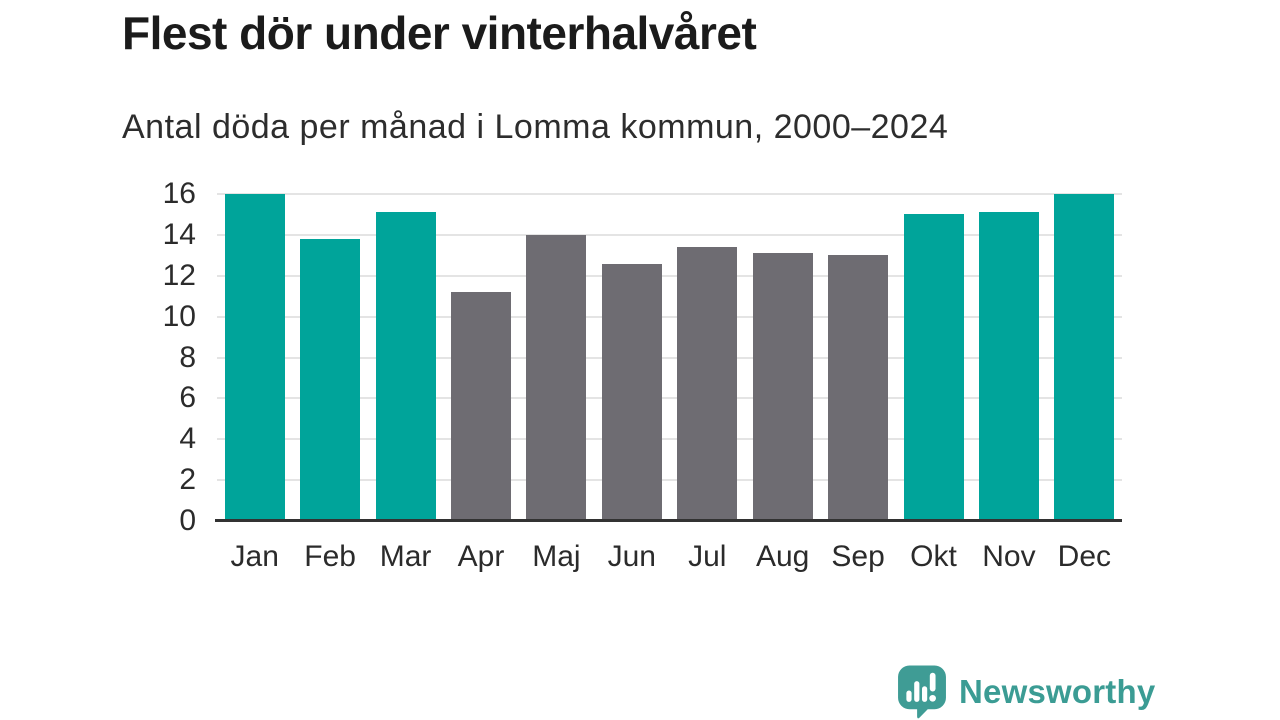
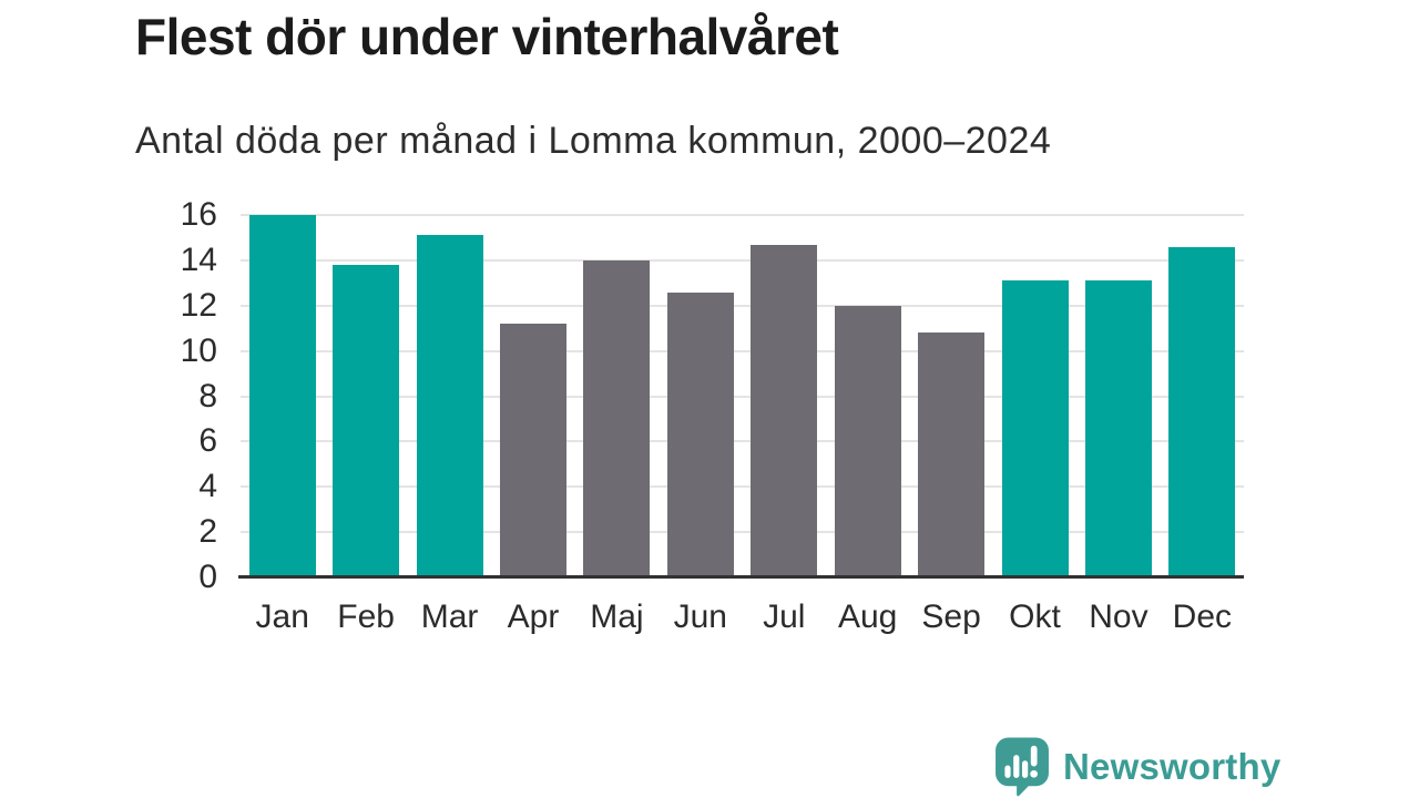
Jul: 13.4 -> 14.7
Aug: 13.1 -> 12.0
Sep: 13.0 -> 10.8
Okt: 15.0 -> 13.1
Nov: 15.1 -> 13.1
Dec: 16.0 -> 14.6
